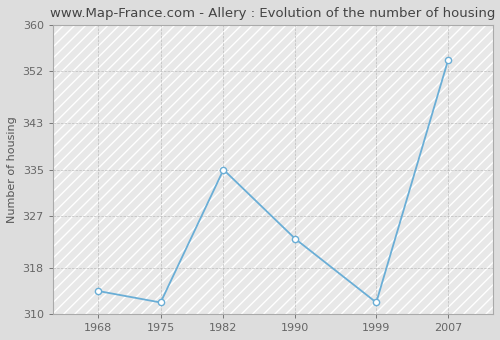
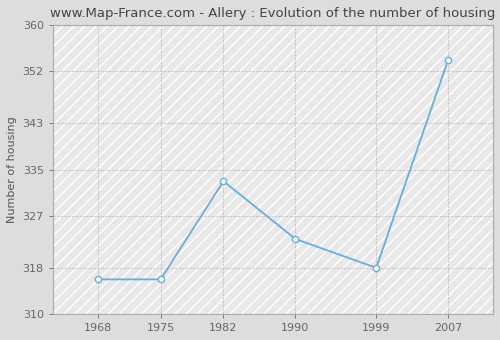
1968: 314 -> 316
1975: 312 -> 316
1982: 335 -> 333
1999: 312 -> 318
